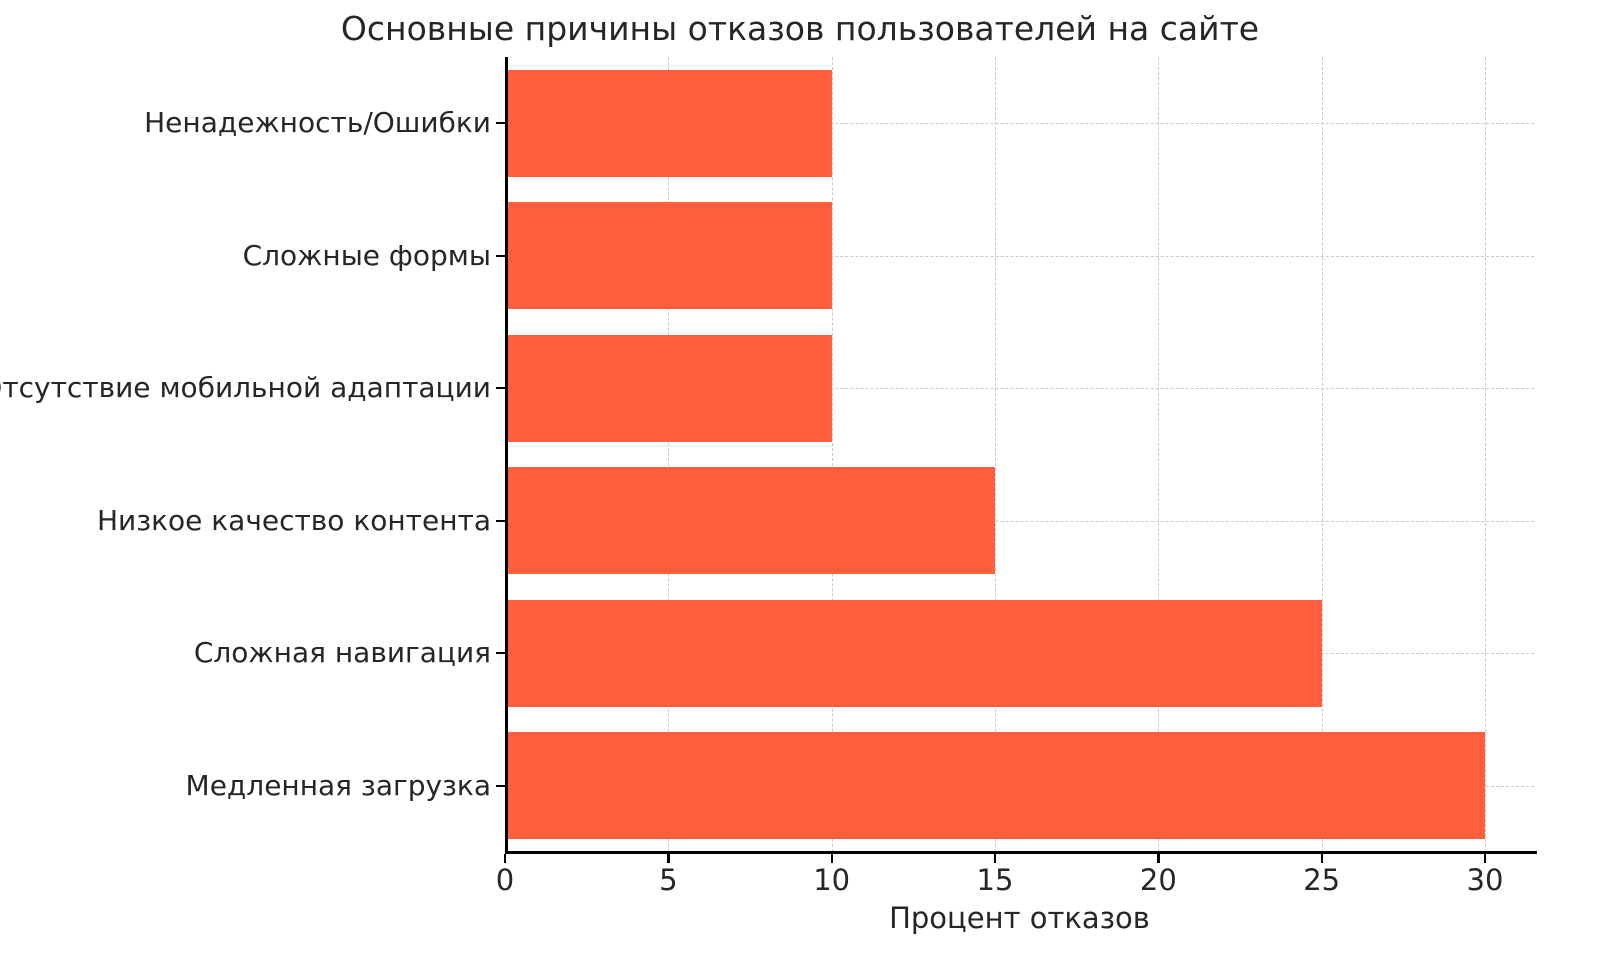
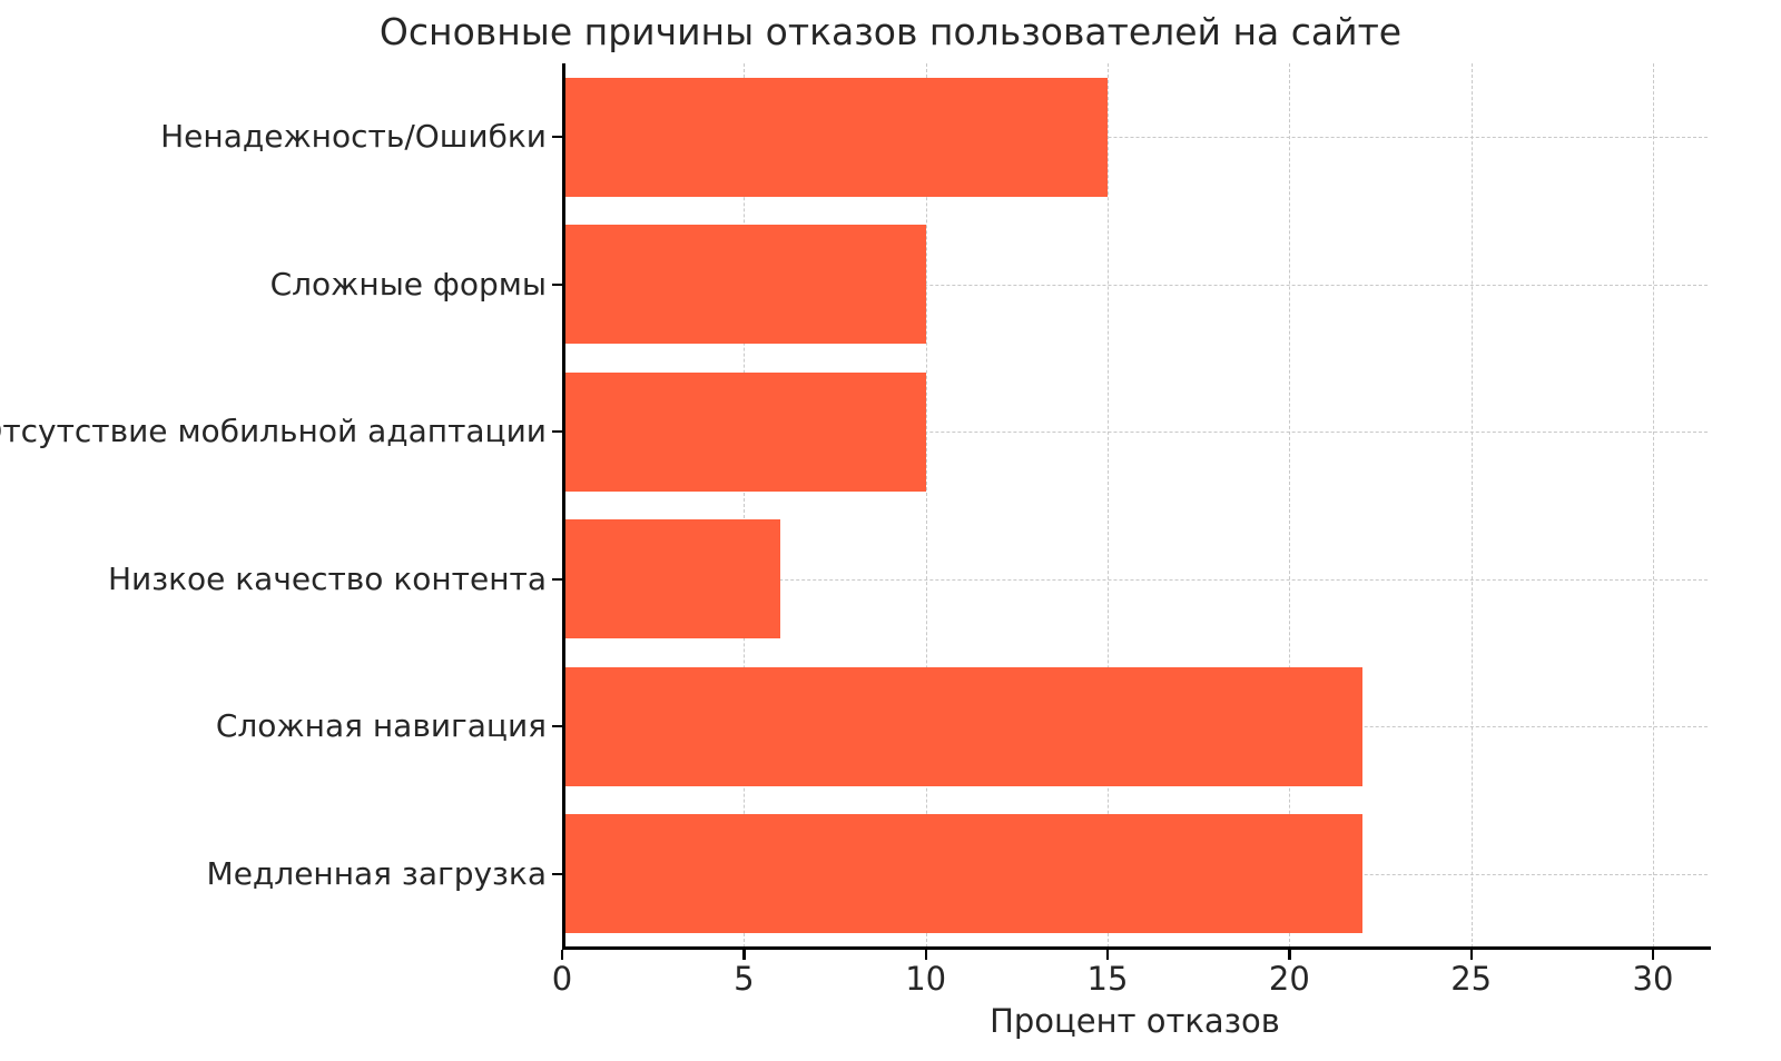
Медленная загрузка: 30 -> 22
Сложная навигация: 25 -> 22
Низкое качество контента: 15 -> 6
Ненадежность/Ошибки: 10 -> 15
